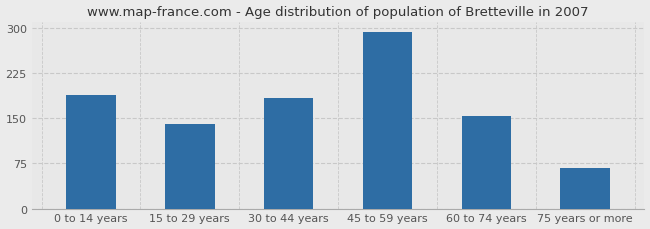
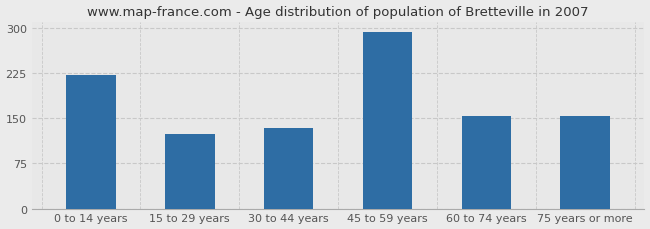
0 to 14 years: 188 -> 222
15 to 29 years: 140 -> 124
30 to 44 years: 183 -> 134
75 years or more: 68 -> 154
